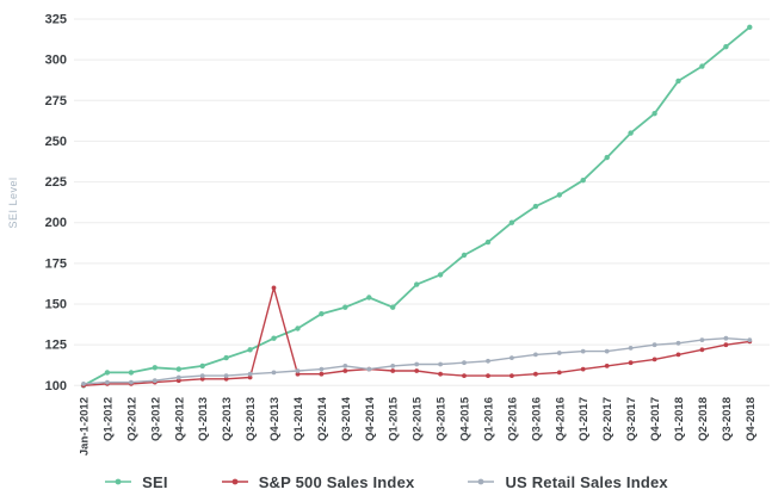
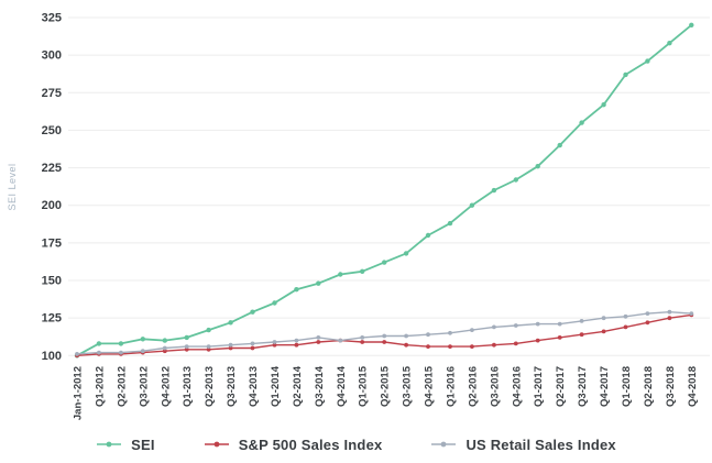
S&P 500 Sales Index/Q4-2013: 160 -> 105
SEI/Q1-2015: 148 -> 156
